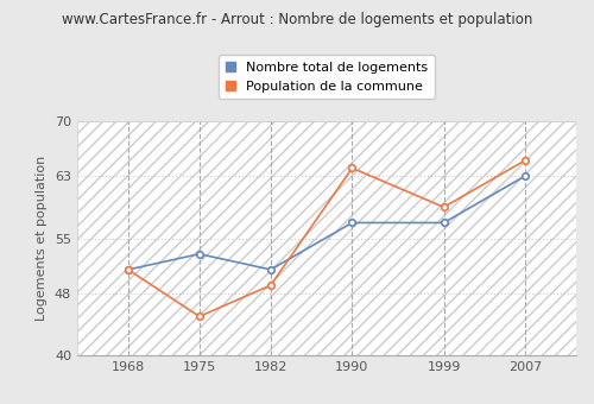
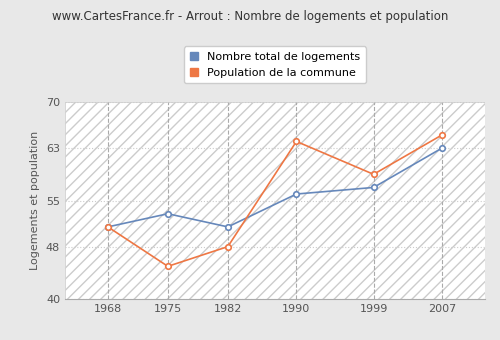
Population de la commune/1982: 49 -> 48
Nombre total de logements/1990: 57 -> 56
